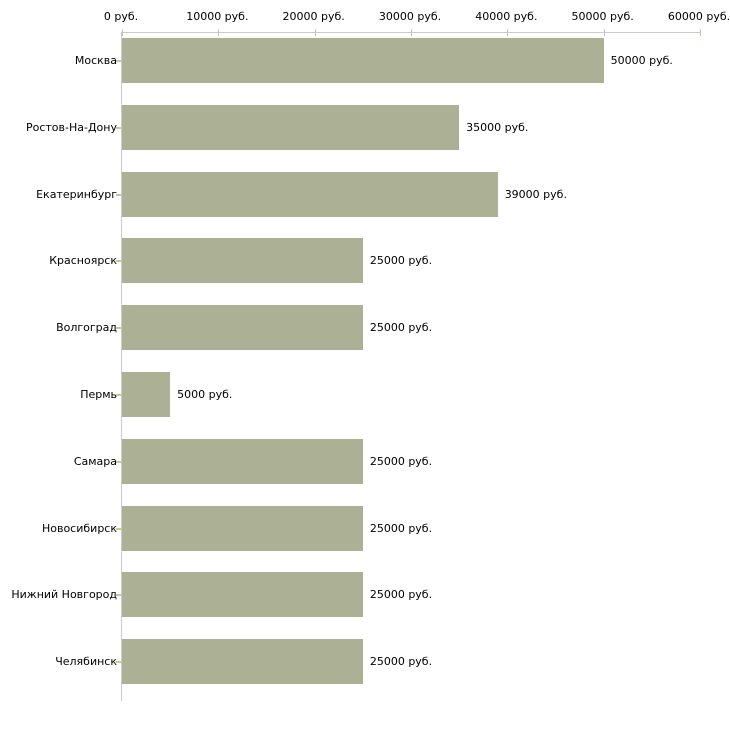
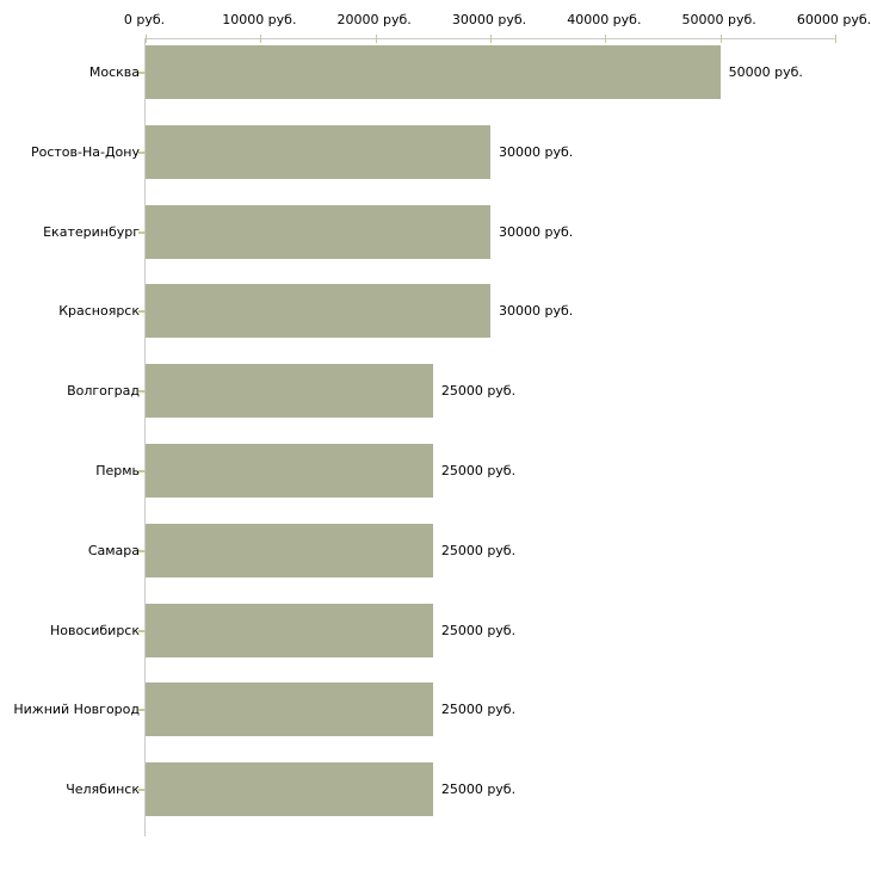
Ростов-На-Дону: 35000 -> 30000
Екатеринбург: 39000 -> 30000
Красноярск: 25000 -> 30000
Пермь: 5000 -> 25000
